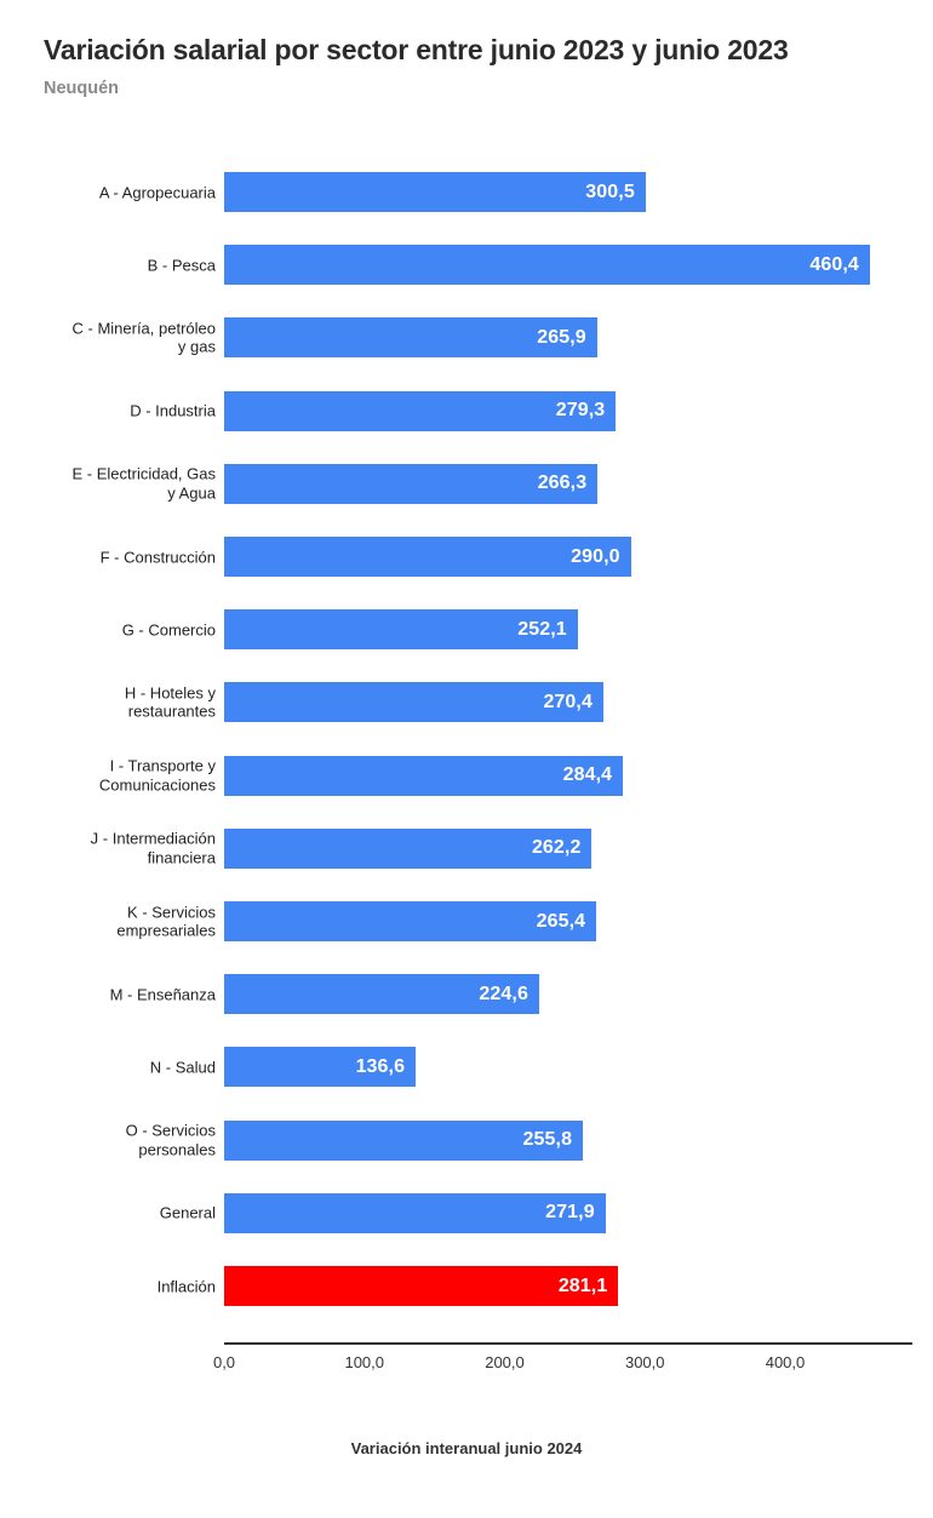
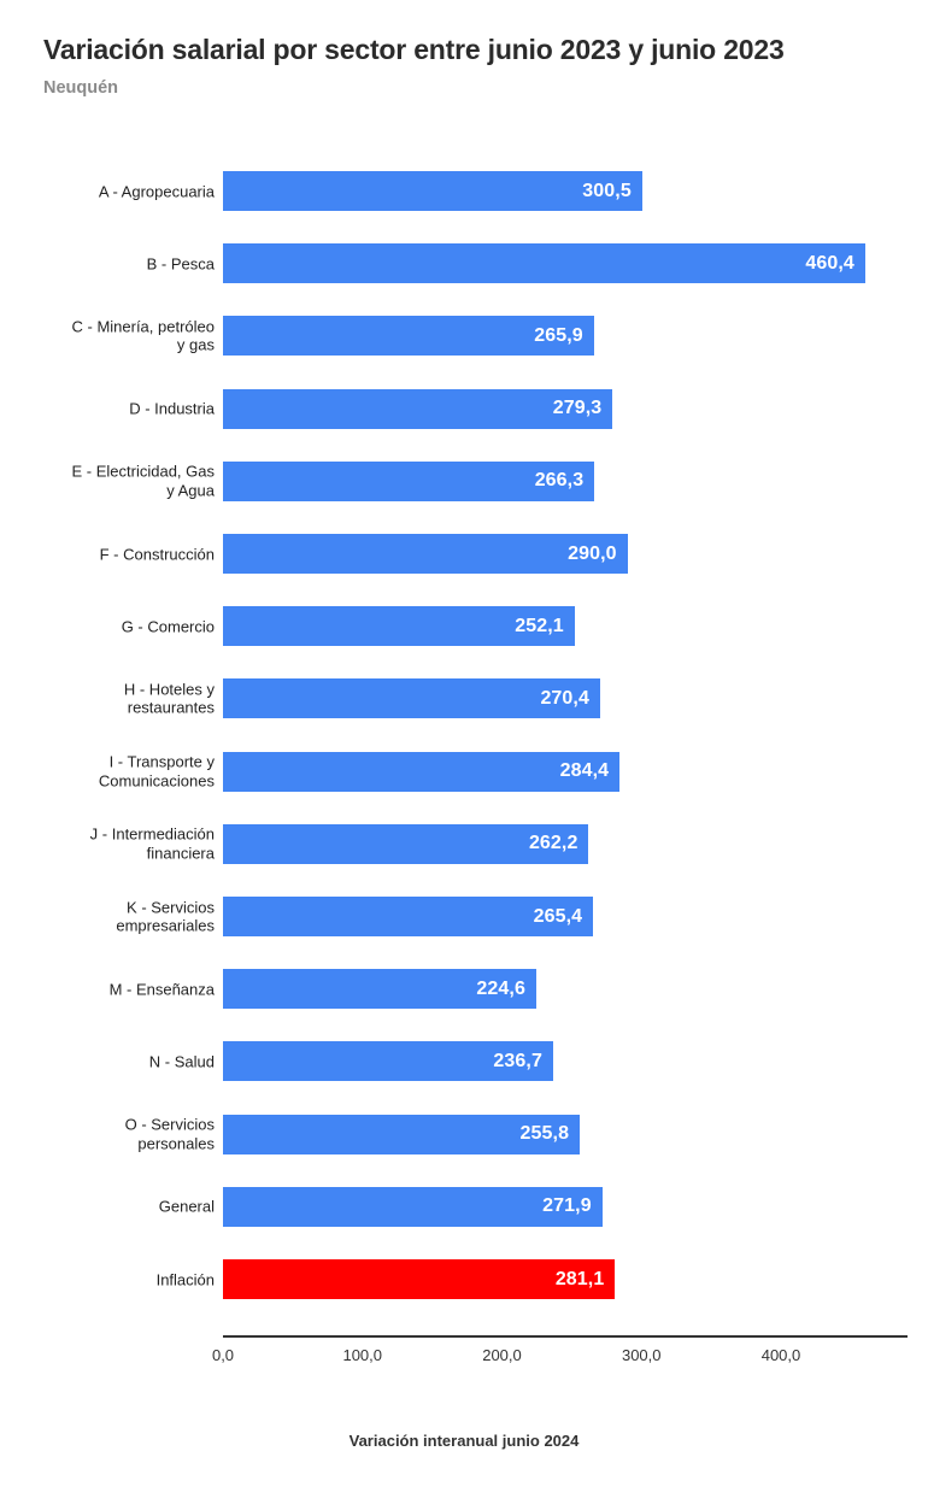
N - Salud: 136,6 -> 236,7
